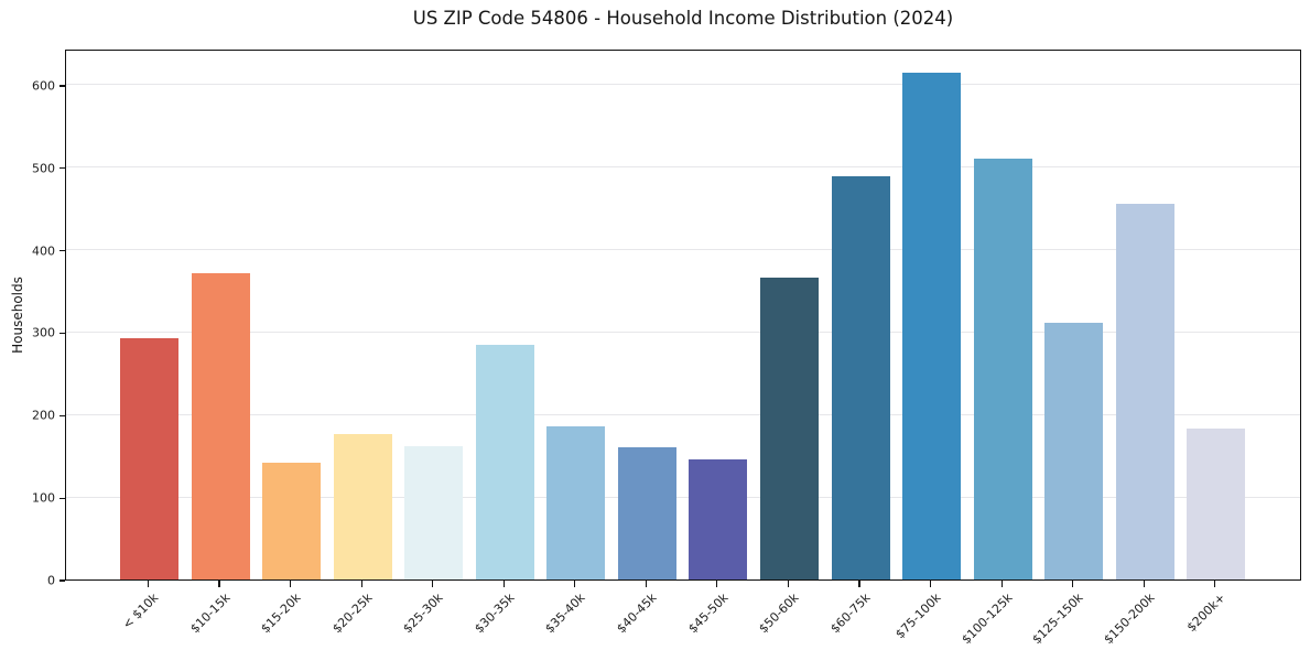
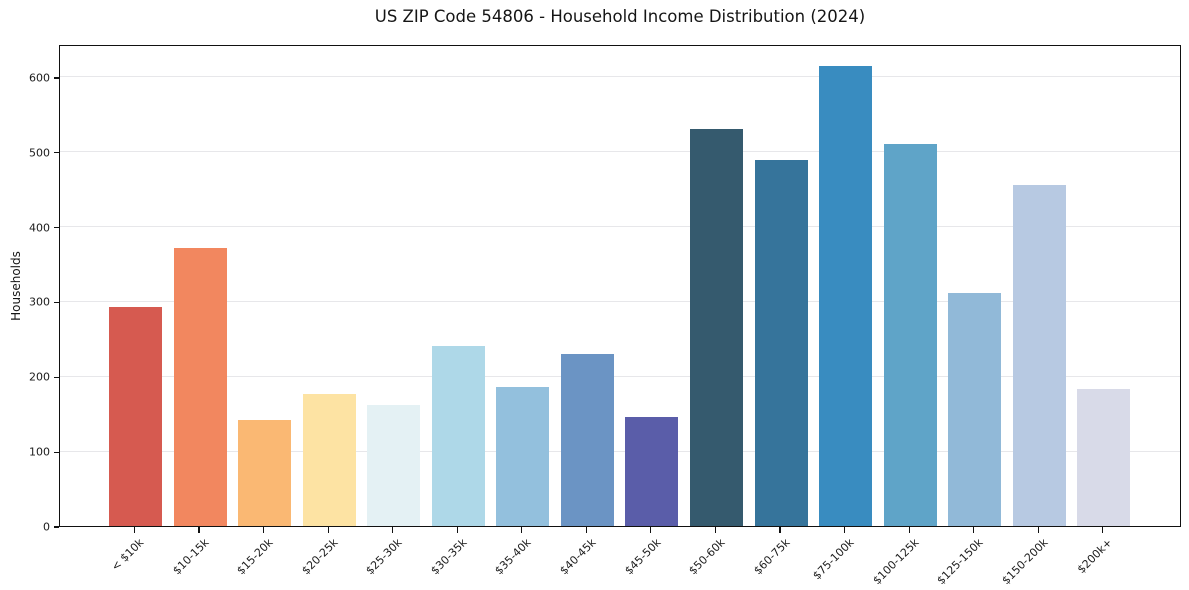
$30-35k: 280 -> 240
$40-45k: 160 -> 230
$50-60k: 370 -> 530
